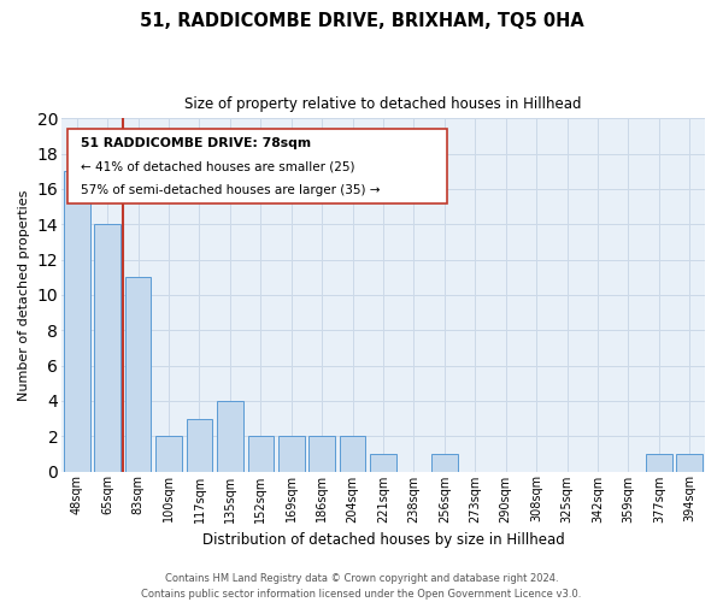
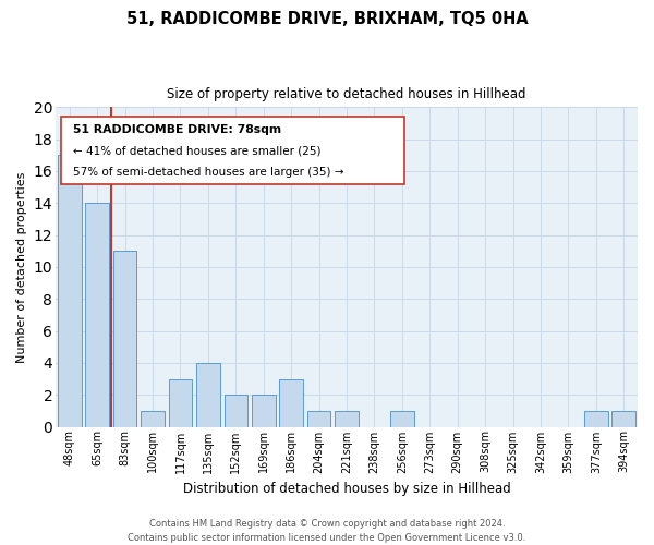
100sqm: 2 -> 1
186sqm: 2 -> 3
204sqm: 2 -> 1
